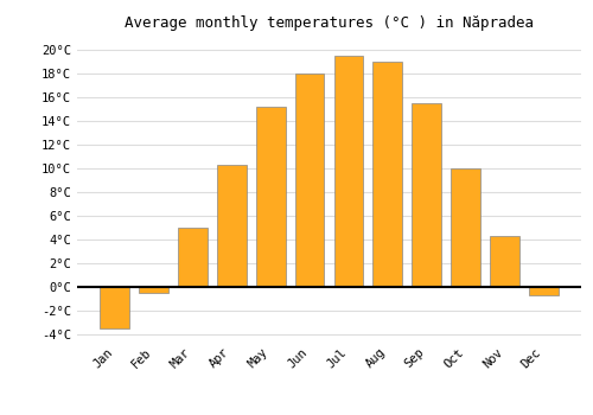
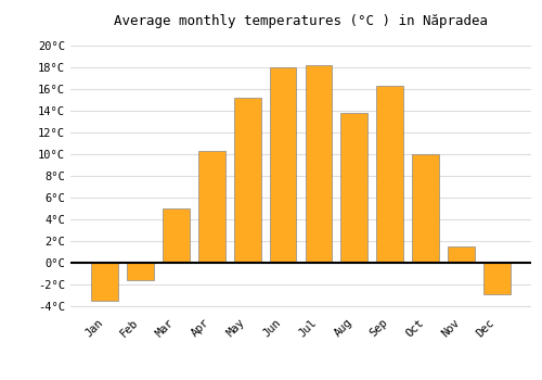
Feb: -0.5°C -> -1.6°C
Jul: 19.5°C -> 18.2°C
Aug: 19.0°C -> 13.8°C
Sep: 15.5°C -> 16.3°C
Nov: 4.3°C -> 1.5°C
Dec: -0.7°C -> -2.9°C
